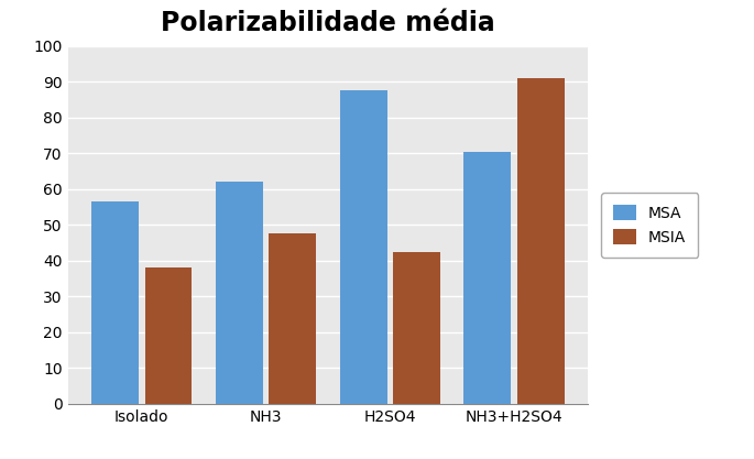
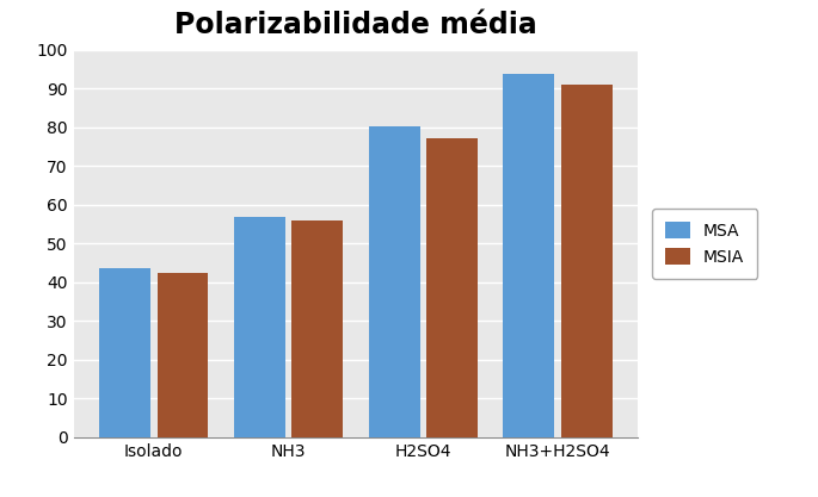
MSA/Isolado: 56.5 -> 43.5
MSIA/Isolado: 38.0 -> 42.5
MSA/NH3: 62.0 -> 57.0
MSIA/NH3: 47.5 -> 55.8
MSA/H2SO4: 87.5 -> 80.3
MSIA/H2SO4: 42.5 -> 77.2
MSA/NH3+H2SO4: 70.5 -> 93.7
